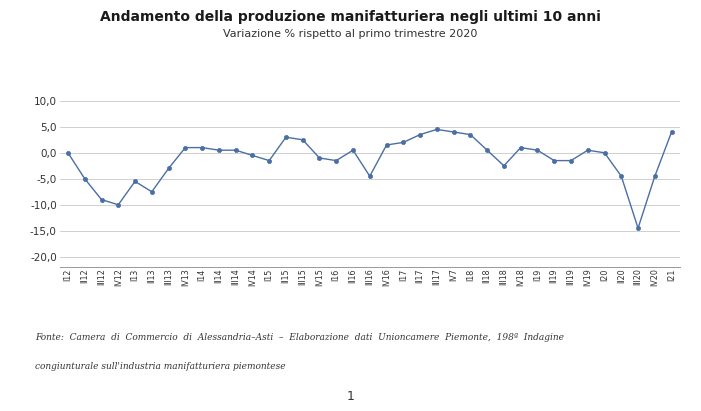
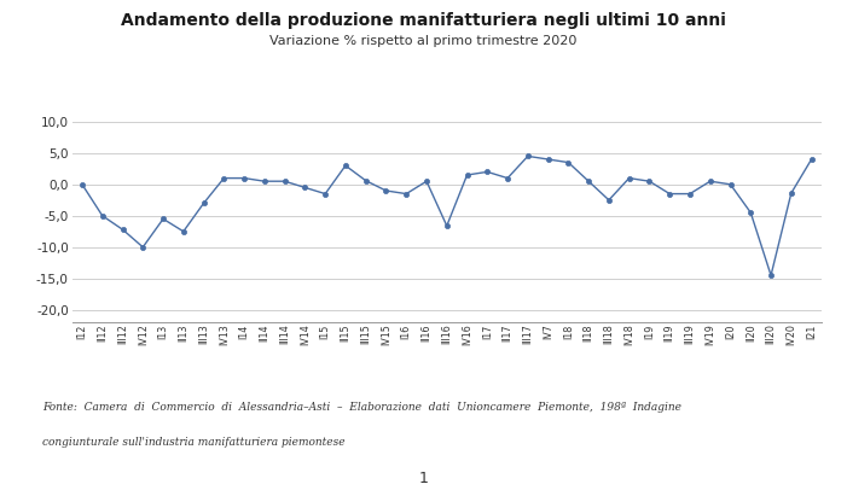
III12: -9,0 -> -7,2
III15: 2,5 -> 0,6
III16: -4,5 -> -6,6
II17: 3,5 -> 1,0
IV20: -4,5 -> -1,4
